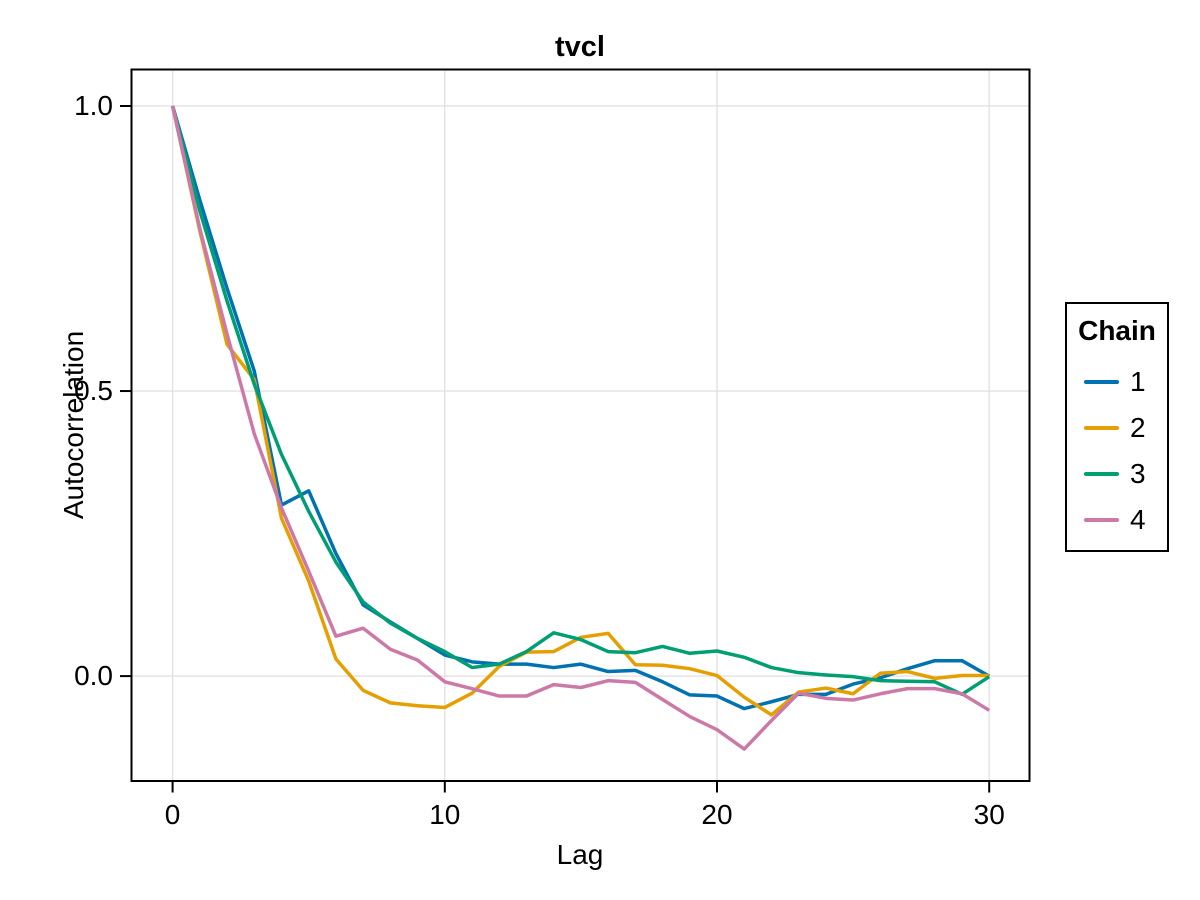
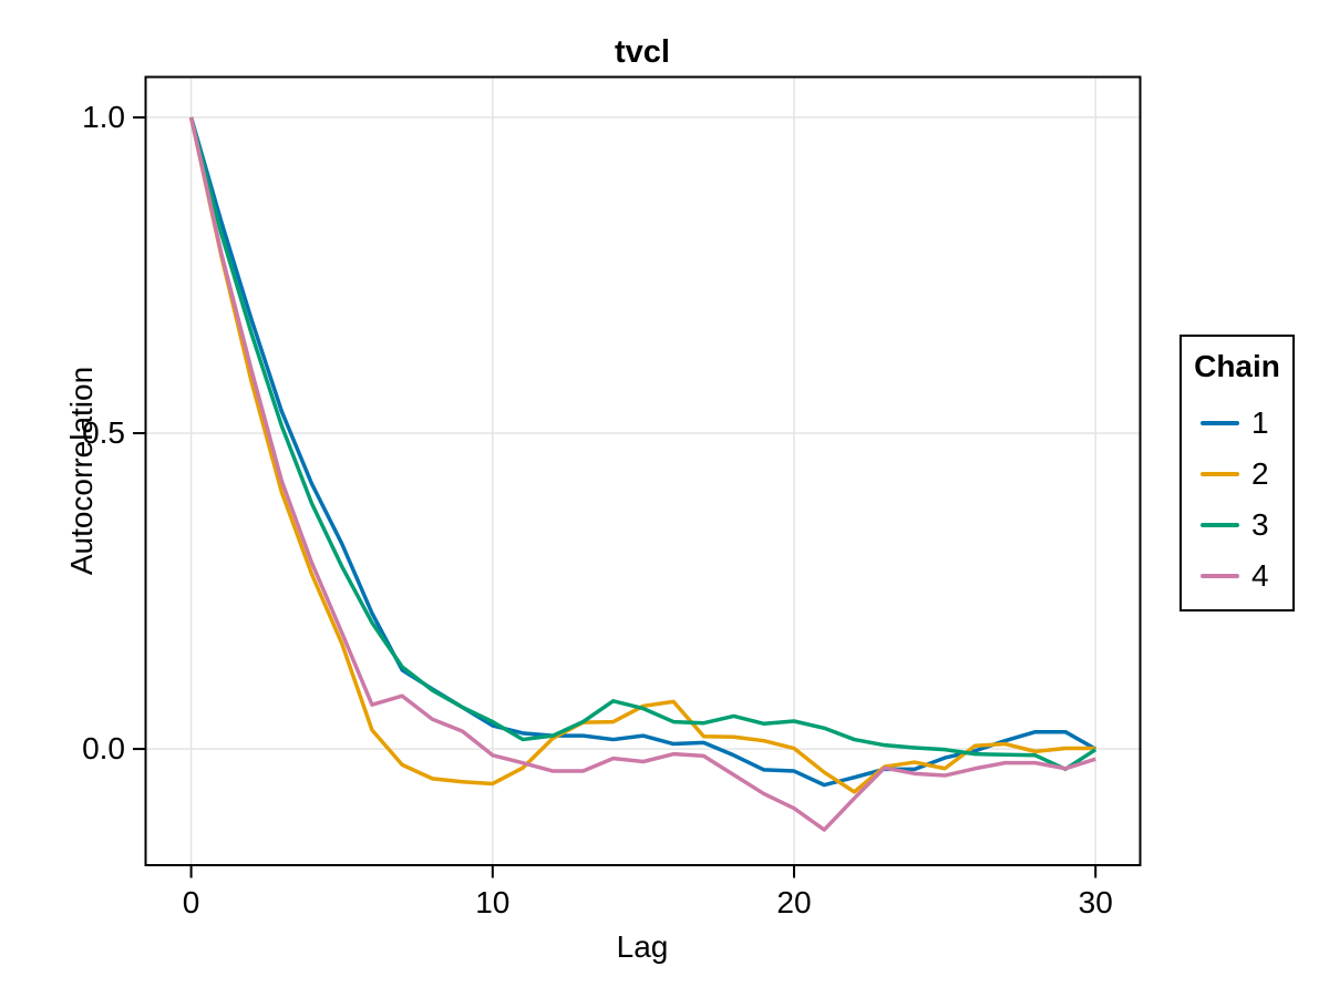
2/3: 0.52 -> 0.41
1/4: 0.30 -> 0.42
4/30: -0.06 -> -0.02
